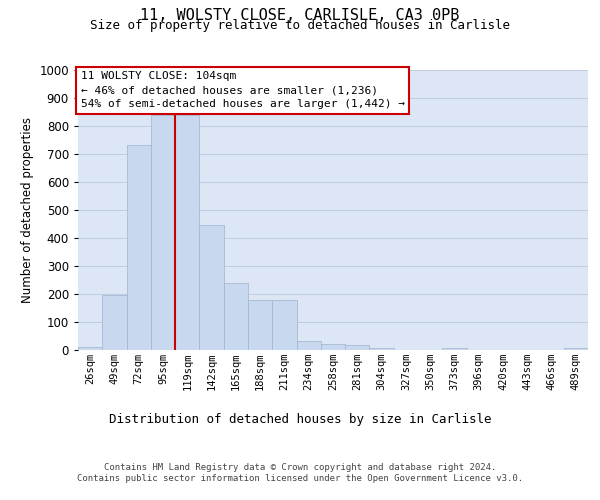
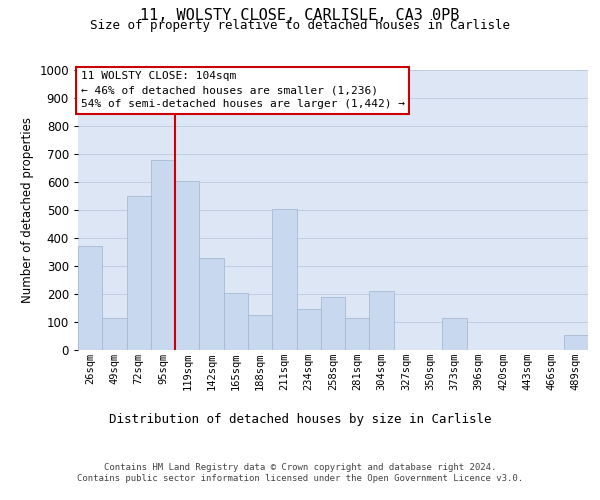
26sqm: 12 -> 370
49sqm: 195 -> 115
72sqm: 733 -> 550
95sqm: 838 -> 680
119sqm: 838 -> 605
142sqm: 448 -> 330
165sqm: 241 -> 205
188sqm: 178 -> 125
211sqm: 178 -> 505
234sqm: 32 -> 145
258sqm: 22 -> 190
281sqm: 18 -> 115
304sqm: 8 -> 210
373sqm: 7 -> 115
489sqm: 8 -> 55
